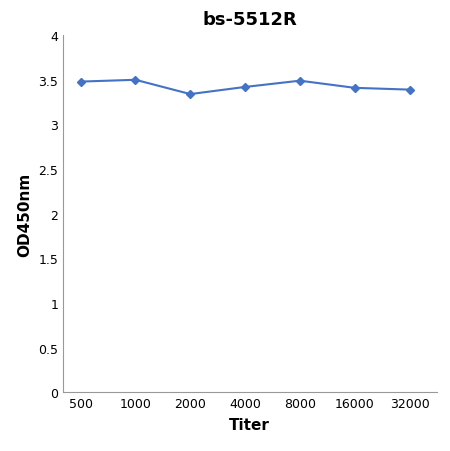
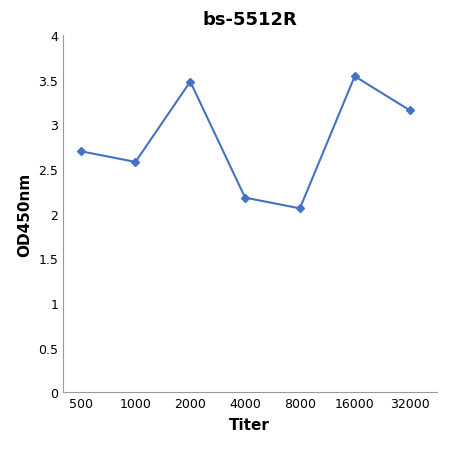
500: 3.48 -> 2.70
1000: 3.50 -> 2.58
2000: 3.34 -> 3.48
4000: 3.42 -> 2.18
8000: 3.49 -> 2.06
16000: 3.41 -> 3.54
32000: 3.39 -> 3.16
